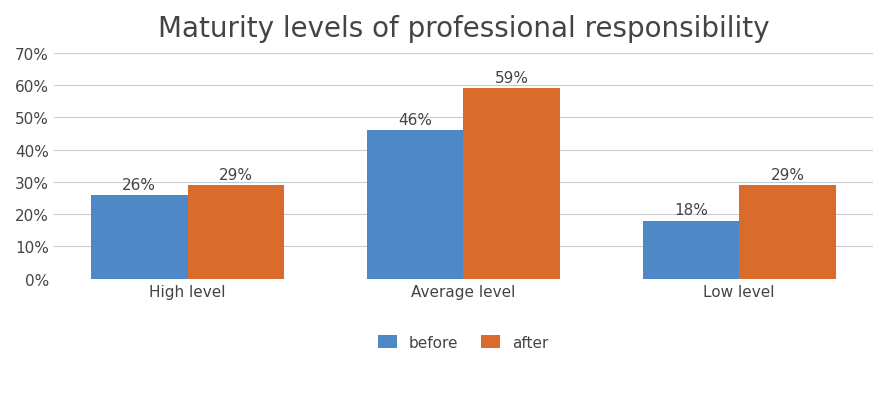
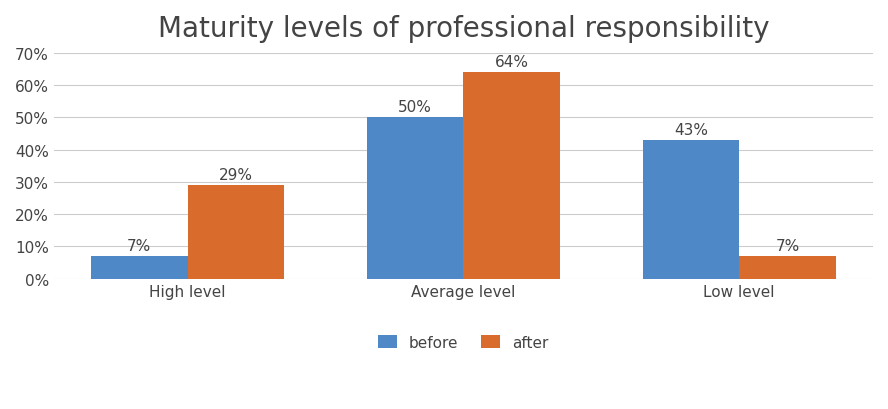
before/High level: 26% -> 7%
before/Average level: 46% -> 50%
after/Average level: 59% -> 64%
before/Low level: 18% -> 43%
after/Low level: 29% -> 7%
